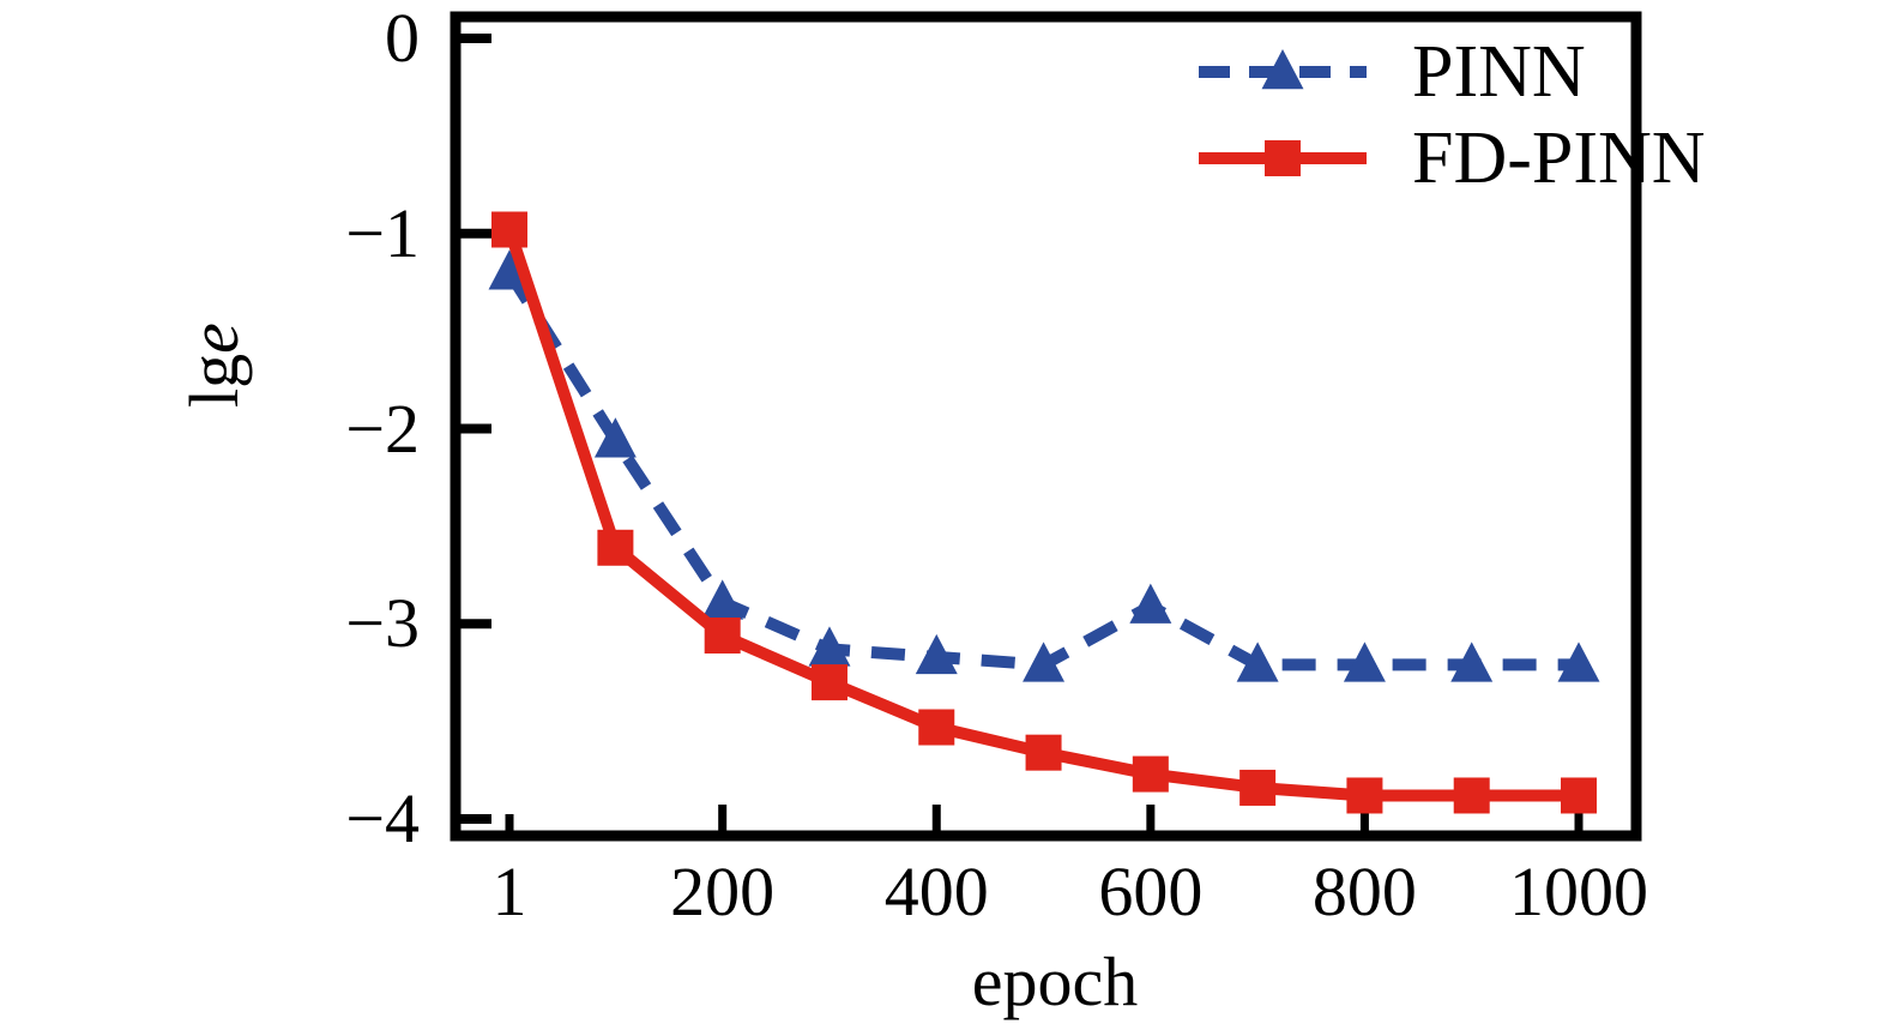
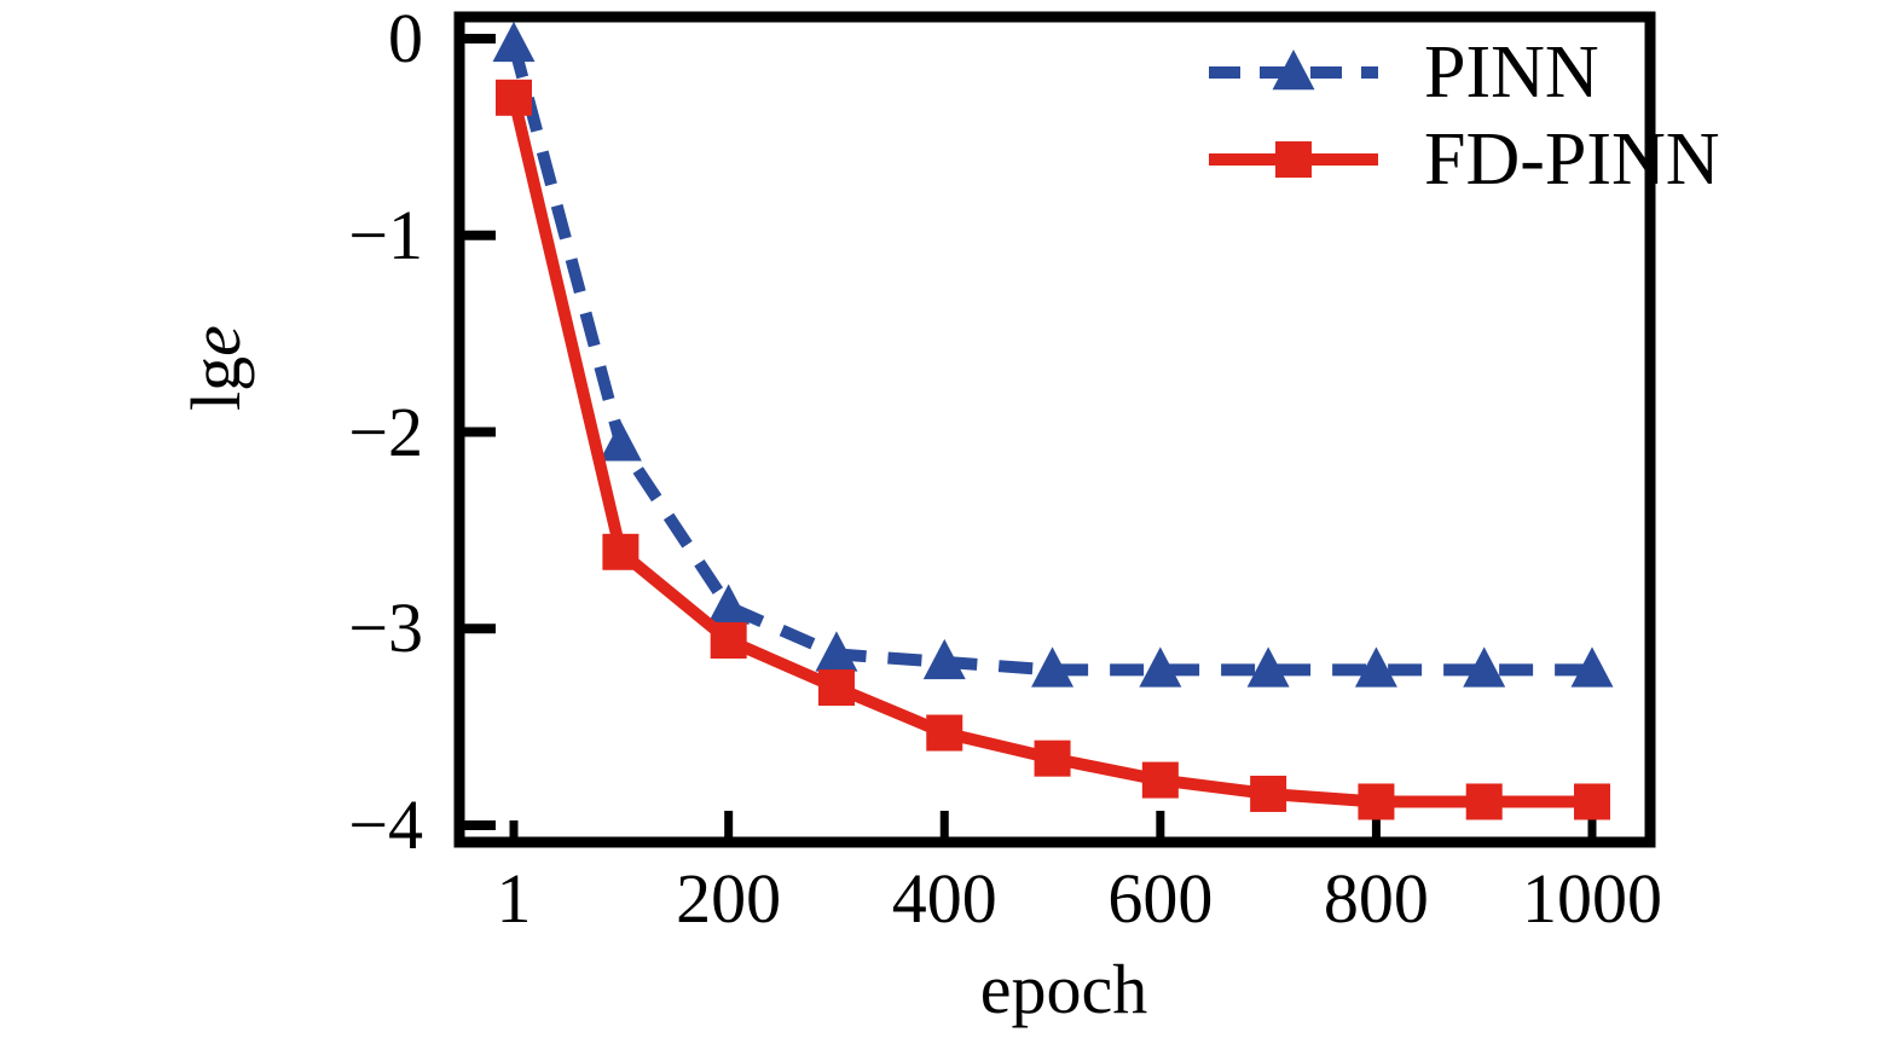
PINN/1: -1.20 -> -0.03
FD-PINN/1: -0.98 -> -0.30
PINN/600: -2.91 -> -3.21
